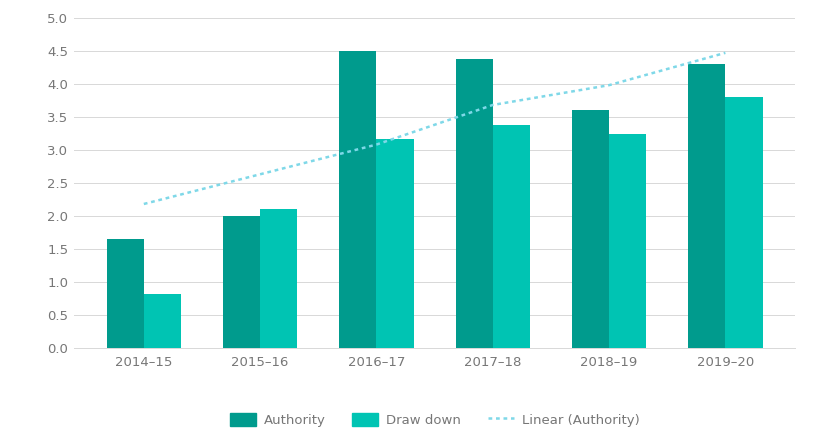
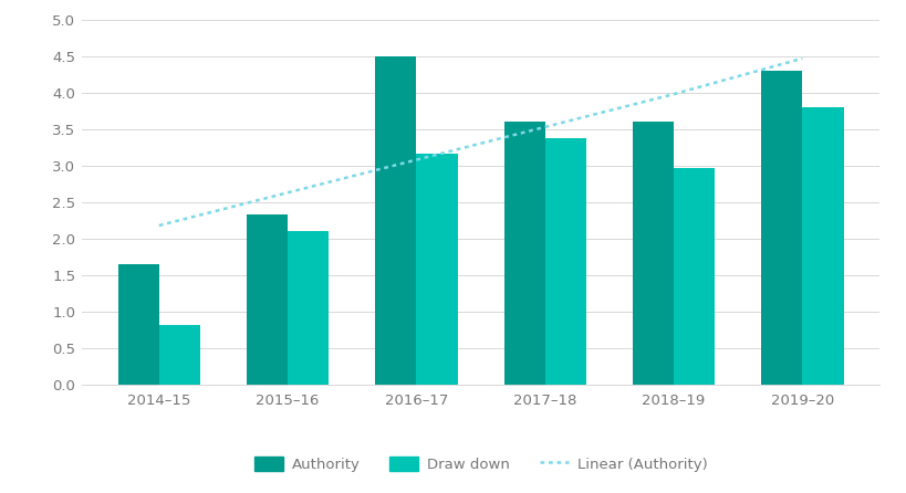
Authority/2015–16: 2.00 -> 2.33
Authority/2017–18: 4.38 -> 3.60
Linear (Authority)/2017–18: 3.68 -> 3.53
Draw down/2018–19: 3.24 -> 2.96
